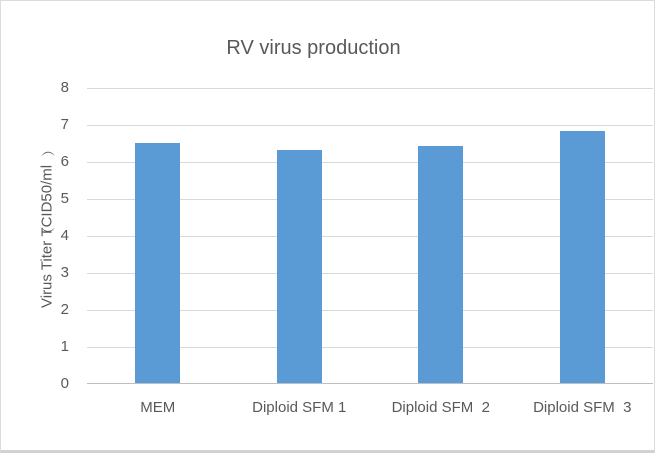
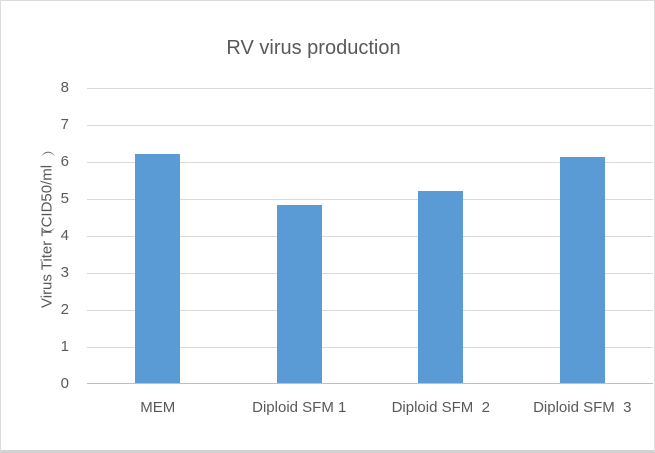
MEM: 6.5 -> 6.2
Diploid SFM 1: 6.3 -> 4.8
Diploid SFM 2: 6.4 -> 5.2
Diploid SFM 3: 6.8 -> 6.1
